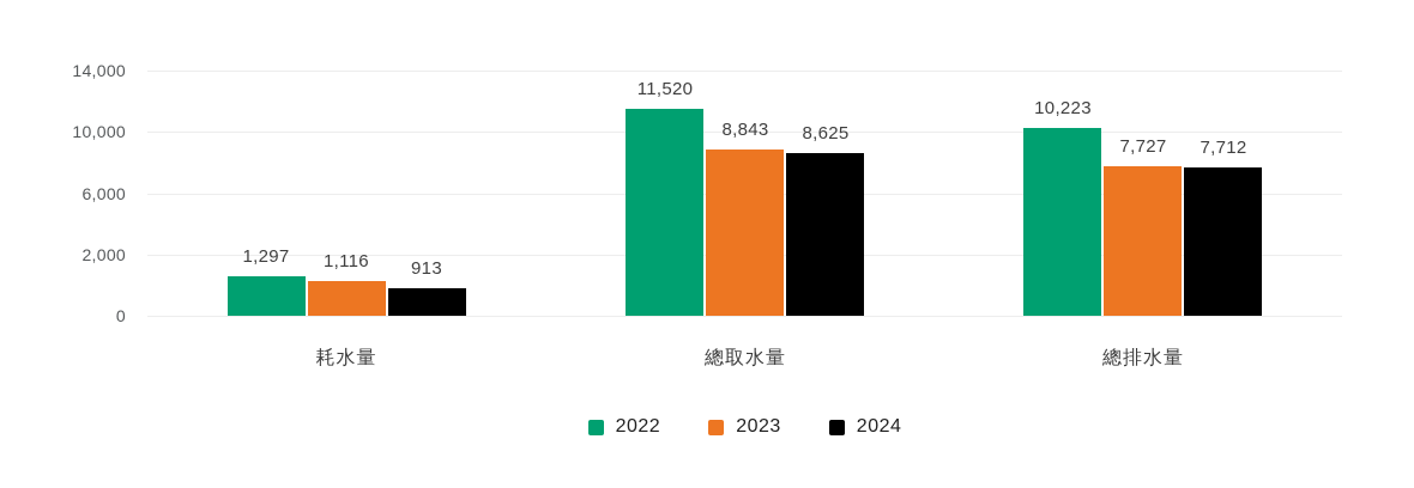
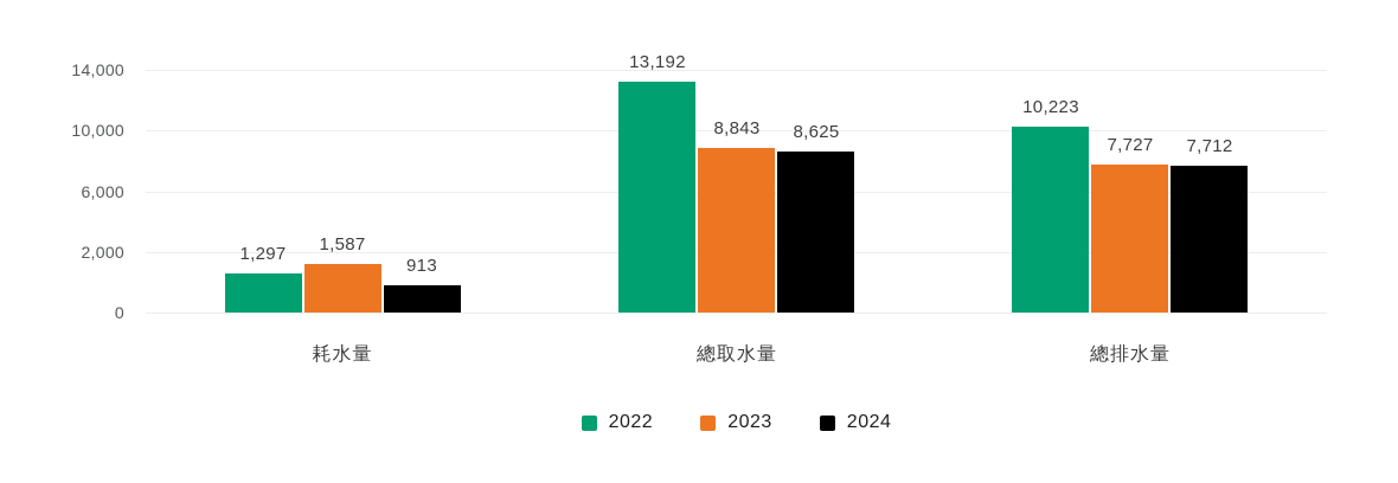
2023/耗水量: 1,116 -> 1,587
2022/總取水量: 11,520 -> 13,192
